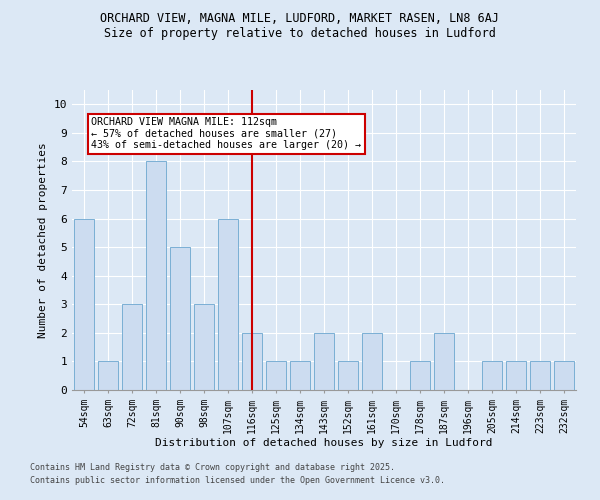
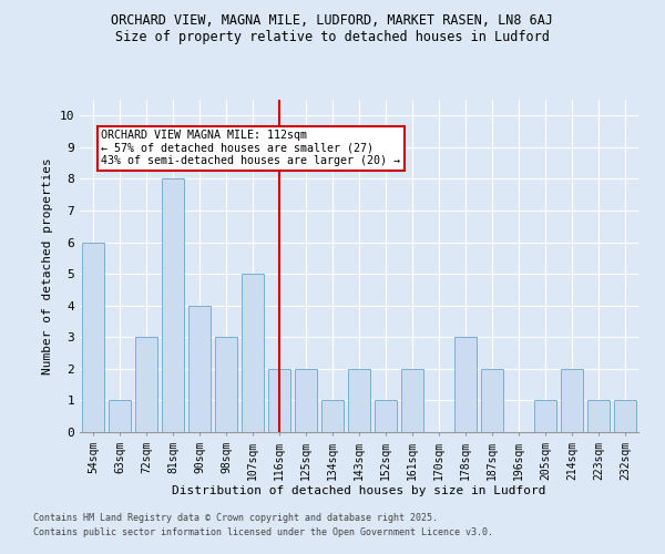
90sqm: 5 -> 4
107sqm: 6 -> 5
125sqm: 1 -> 2
178sqm: 1 -> 3
214sqm: 1 -> 2
